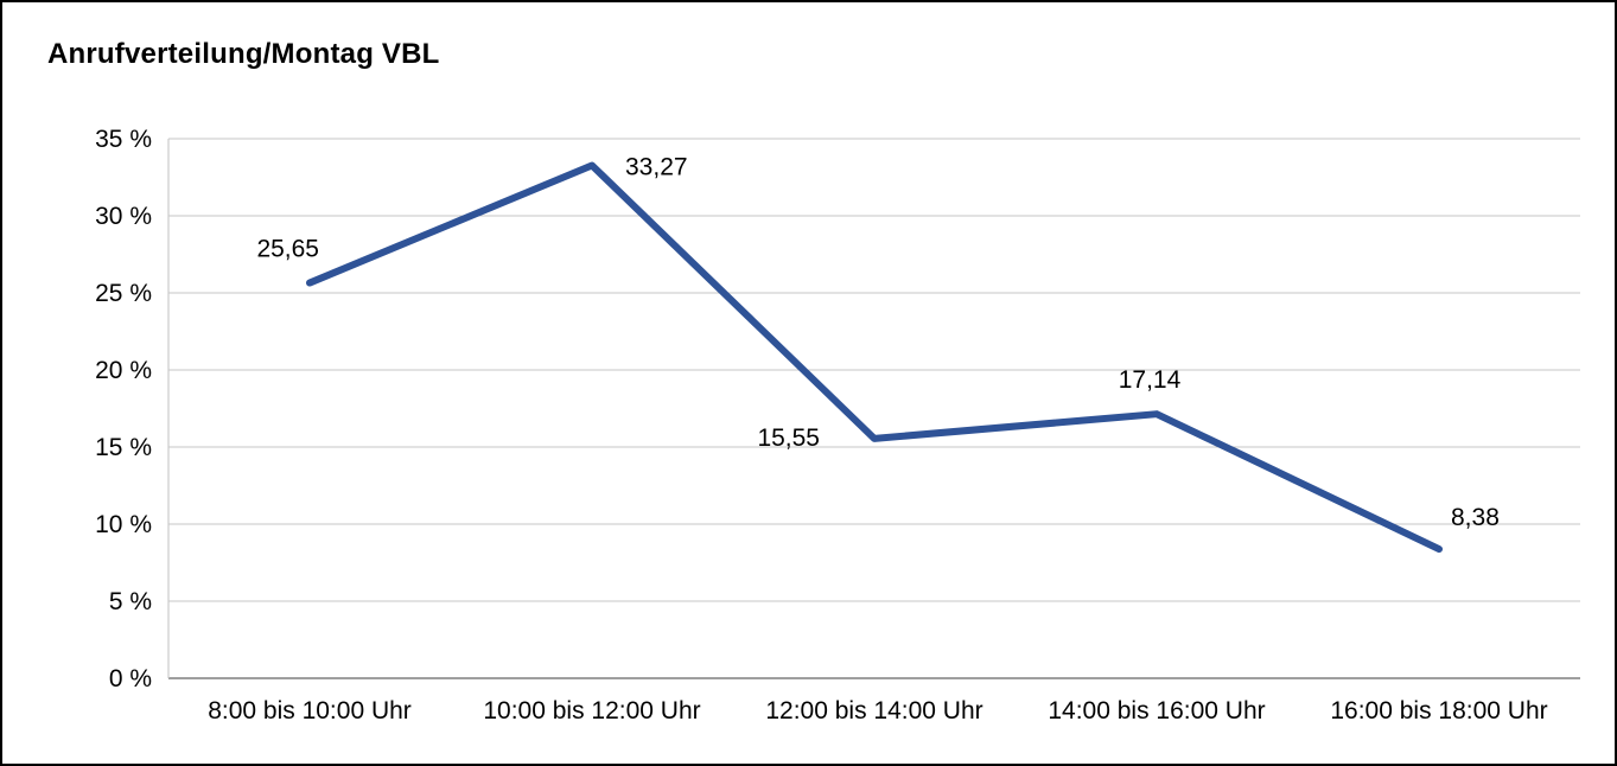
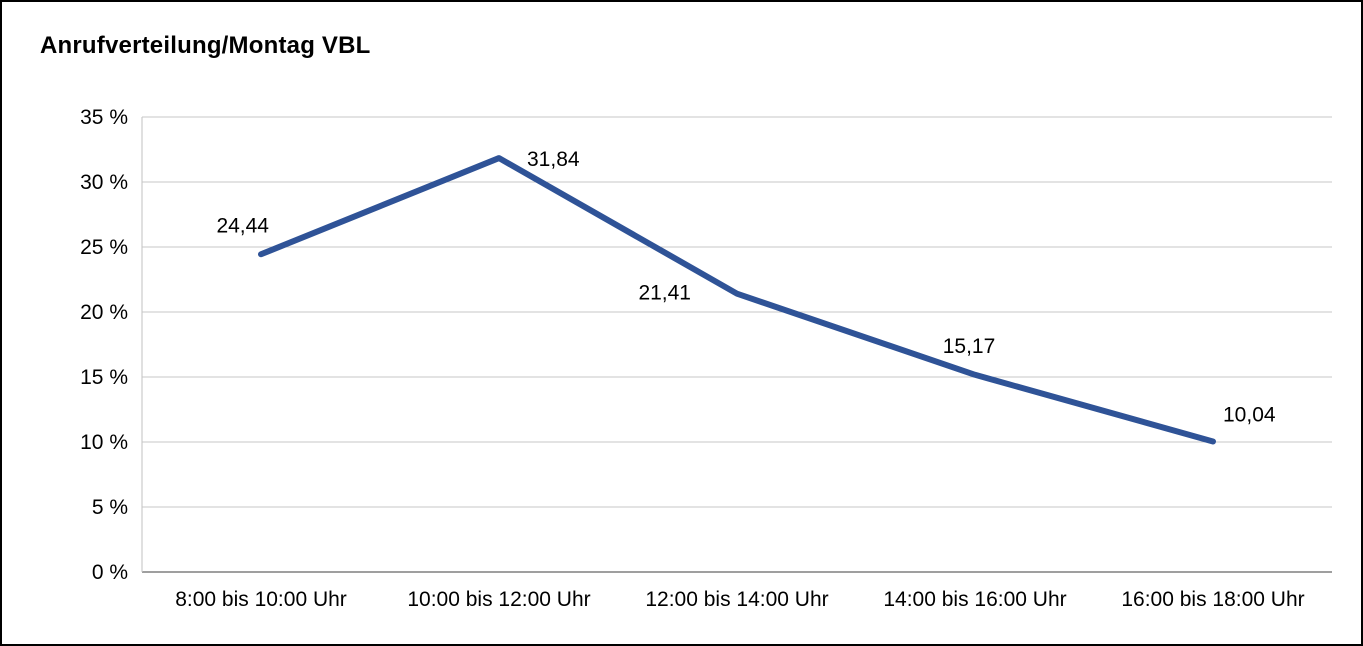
8:00 bis 10:00 Uhr: 25,65 -> 24,44
10:00 bis 12:00 Uhr: 33,27 -> 31,84
12:00 bis 14:00 Uhr: 15,55 -> 21,41
14:00 bis 16:00 Uhr: 17,14 -> 15,17
16:00 bis 18:00 Uhr: 8,38 -> 10,04
